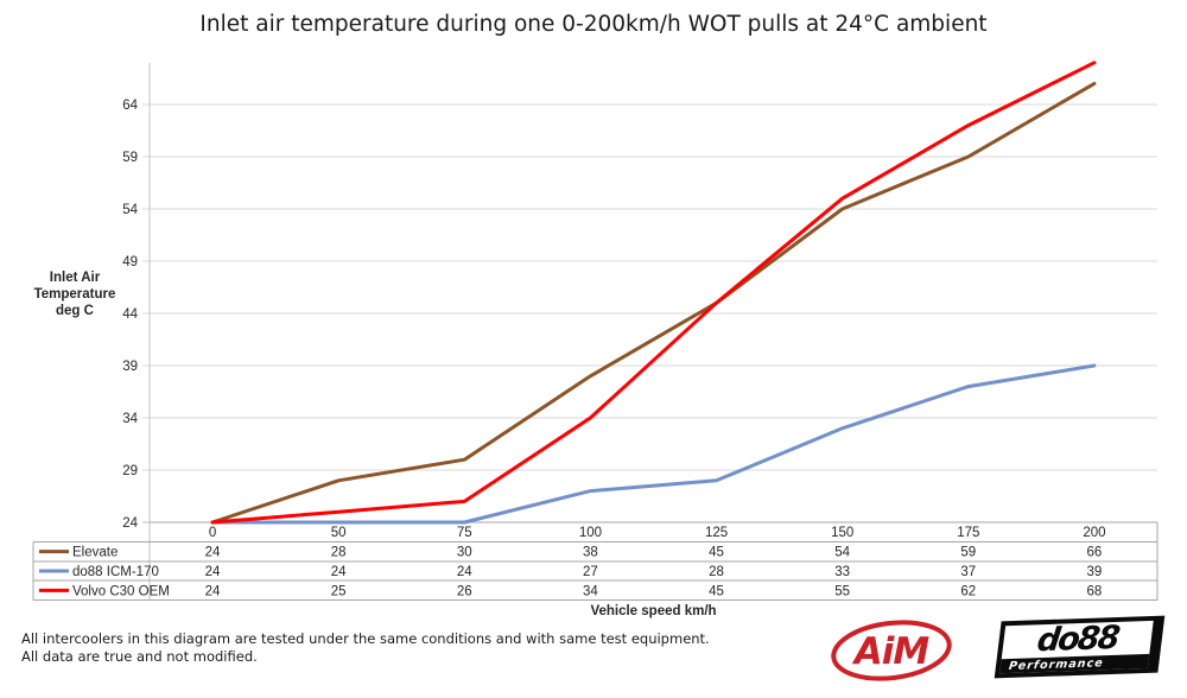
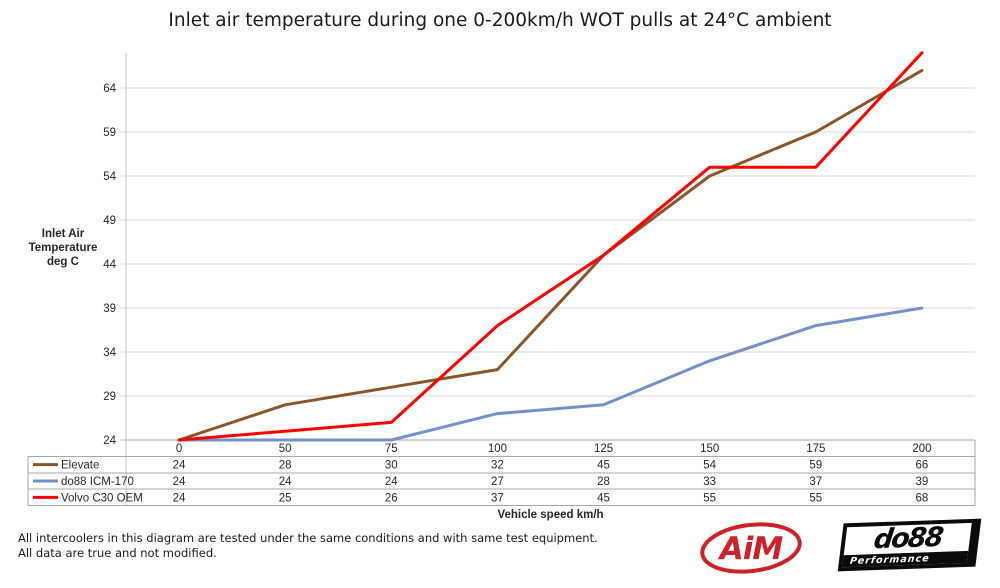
Elevate/100: 38 -> 32
Volvo C30 OEM/100: 34 -> 37
Volvo C30 OEM/175: 62 -> 55
